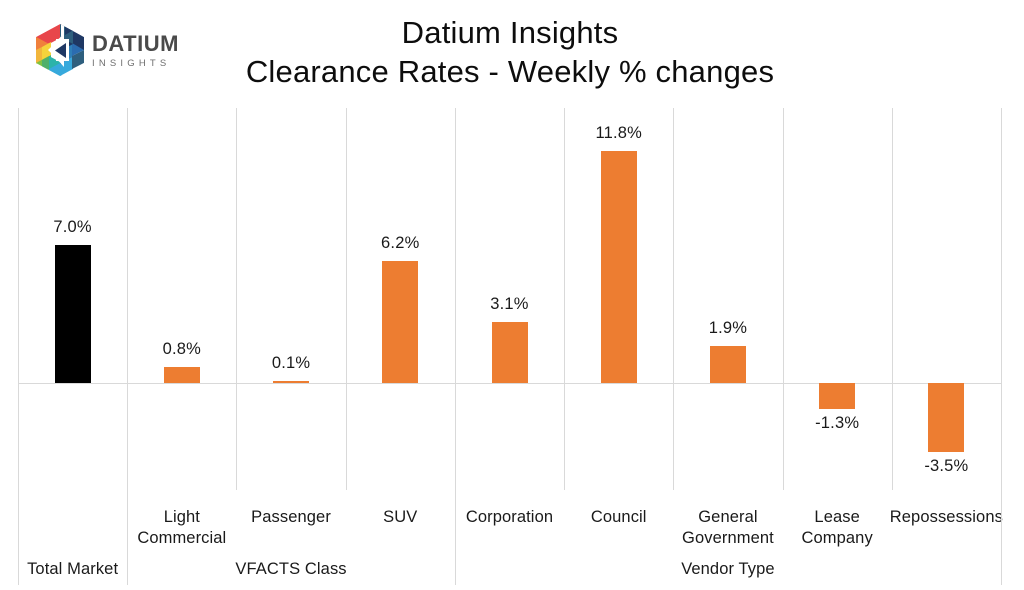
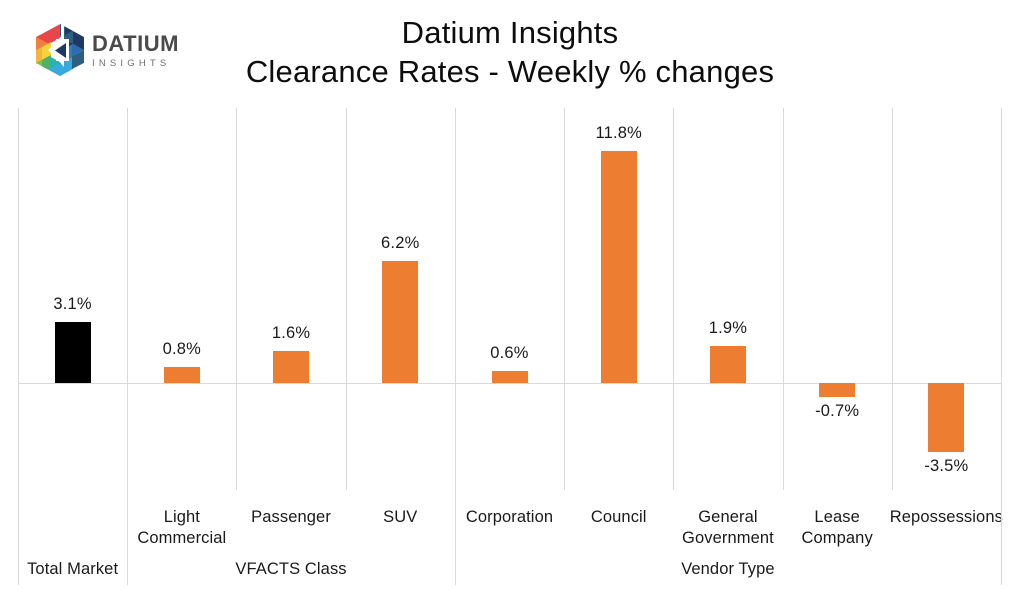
Total Market: 7.0% -> 3.1%
Passenger: 0.1% -> 1.6%
Corporation: 3.1% -> 0.6%
Lease Company: -1.3% -> -0.7%
